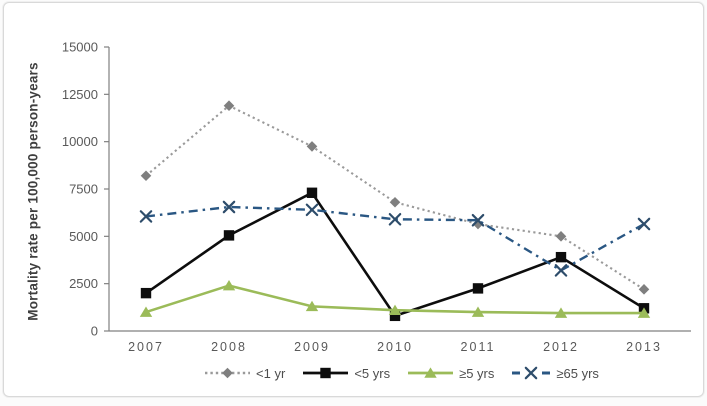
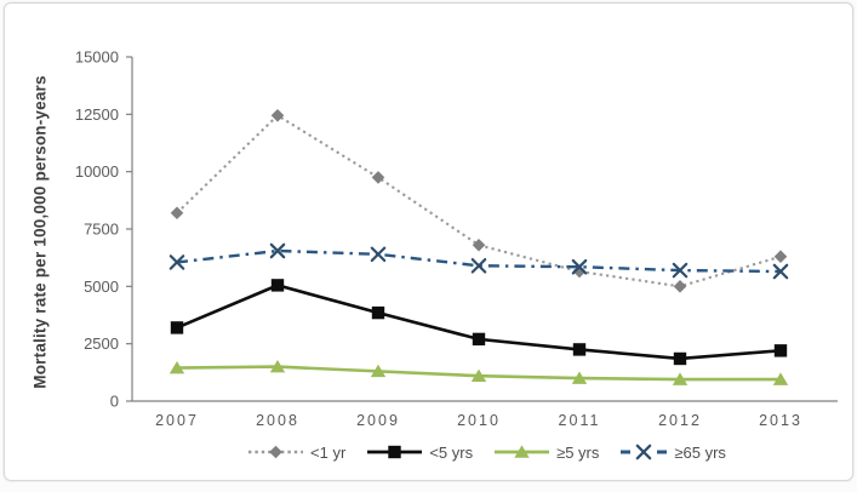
<5 yrs/2007: 2000 -> 3200
≥5 yrs/2007: 1000 -> 1400
<1 yr/2008: 11900 -> 12400
≥5 yrs/2008: 2400 -> 1500
<5 yrs/2009: 7300 -> 3800
<5 yrs/2010: 800 -> 2700
<5 yrs/2012: 3900 -> 1800
≥65 yrs/2012: 3200 -> 5700
<1 yr/2013: 2200 -> 6300
<5 yrs/2013: 1200 -> 2200
